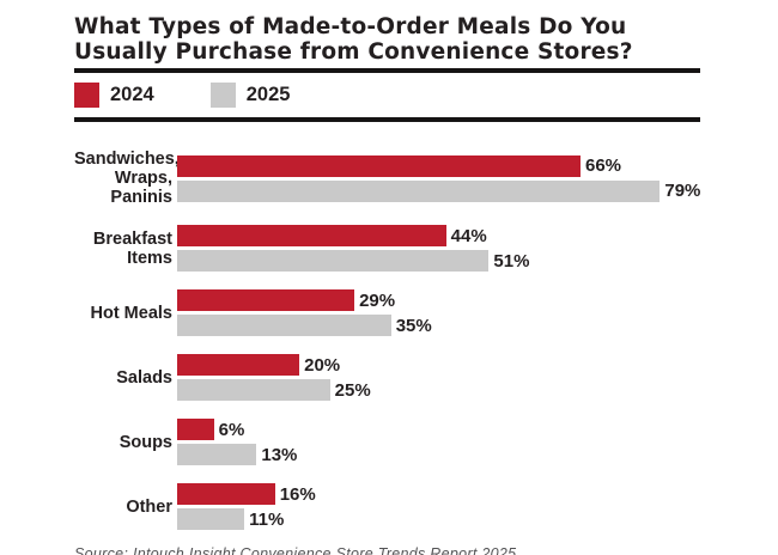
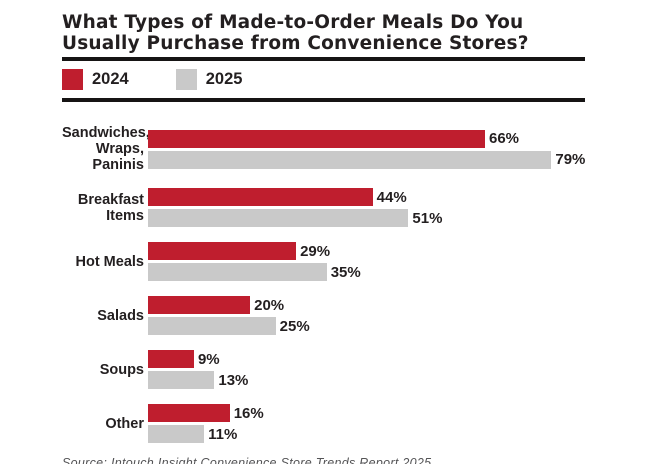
2024/Soups: 6% -> 9%
